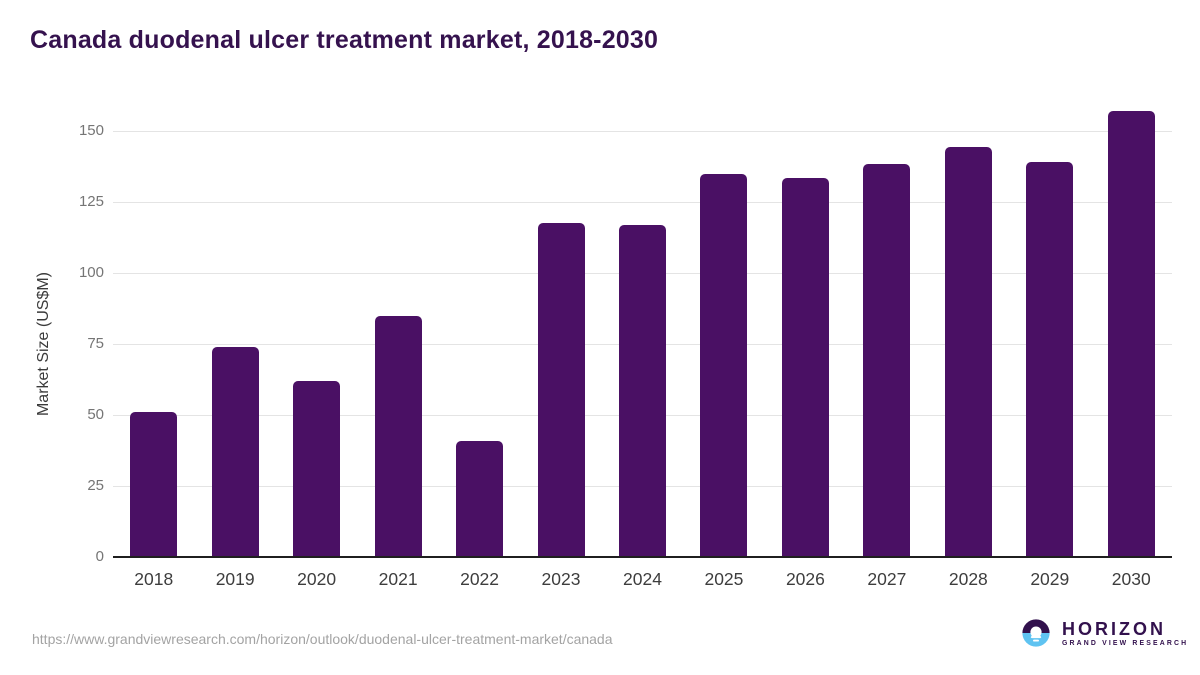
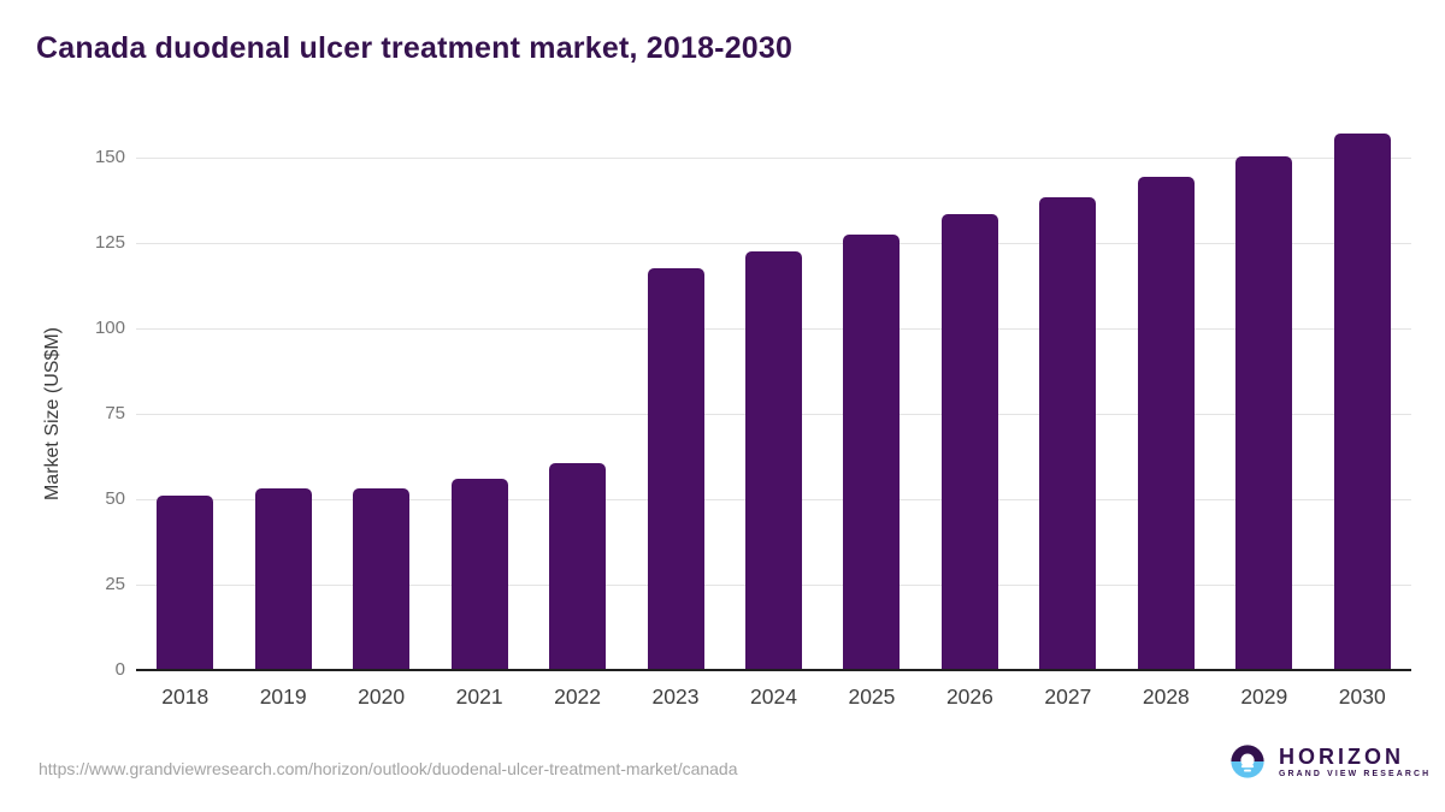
2019: 74 -> 53
2020: 62 -> 53
2021: 85 -> 56
2022: 41 -> 60
2024: 117 -> 122
2025: 135 -> 128
2029: 139 -> 150
